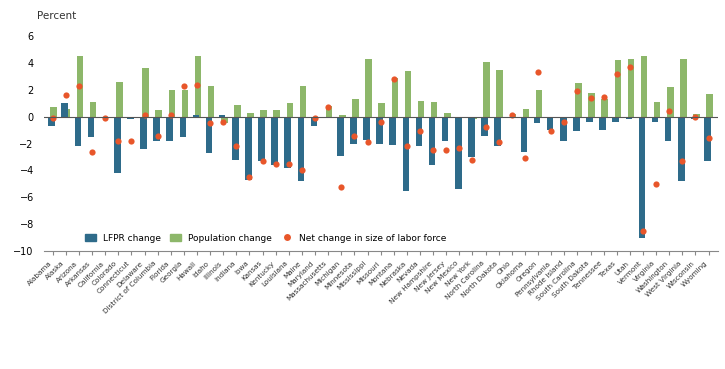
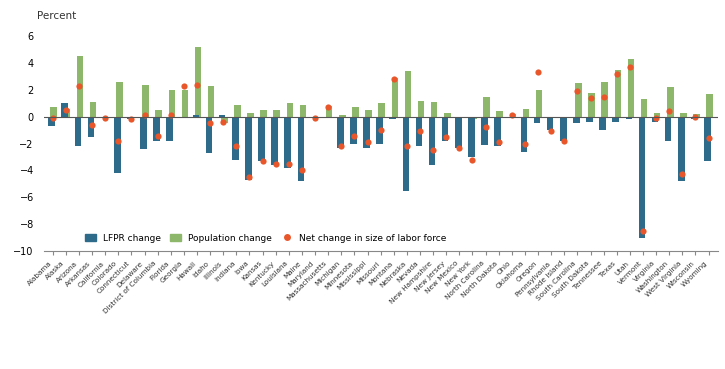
Net change in size of labor force/Alaska: 1.6 -> 0.5
Net change in size of labor force/Arkansas: -2.6 -> -0.6
Net change in size of labor force/Connecticut: -1.8 -> -0.2
Population change/Delaware: 3.6 -> 2.4
LFPR change/Georgia: -1.5 -> -0.1
Population change/Hawaii: 4.5 -> 5.2
Population change/Maine: 2.3 -> 0.9
LFPR change/Maryland: -0.7 -> -0.1
LFPR change/Michigan: -2.9 -> -2.3
Net change in size of labor force/Michigan: -5.2 -> -2.2
Population change/Minnesota: 1.3 -> 0.7
LFPR change/Mississippi: -1.7 -> -2.3
Population change/Mississippi: 4.3 -> 0.5
Net change in size of labor force/Missouri: -0.4 -> -1.0
LFPR change/Montana: -2.1 -> -0.2
Net change in size of labor force/New Jersey: -2.5 -> -1.5
LFPR change/New Mexico: -5.4 -> -2.3
LFPR change/North Carolina: -1.4 -> -2.1
Population change/North Carolina: 4.1 -> 1.5
Population change/North Dakota: 3.5 -> 0.4
Net change in size of labor force/Oklahoma: -3.1 -> -2.0
Net change in size of labor force/Rhode Island: -0.4 -> -1.8
LFPR change/South Carolina: -1.1 -> -0.5
Population change/Tennessee: 1.3 -> 2.6
Population change/Texas: 4.2 -> 3.5
Population change/Vermont: 4.5 -> 1.3
Net change in size of labor force/Virginia: -5.0 -> -0.1
Population change/Virginia: 1.1 -> 0.3
Net change in size of labor force/West Virginia: -3.3 -> -4.3
Population change/West Virginia: 4.3 -> 0.3
